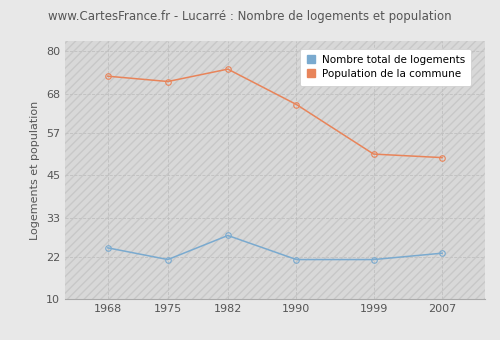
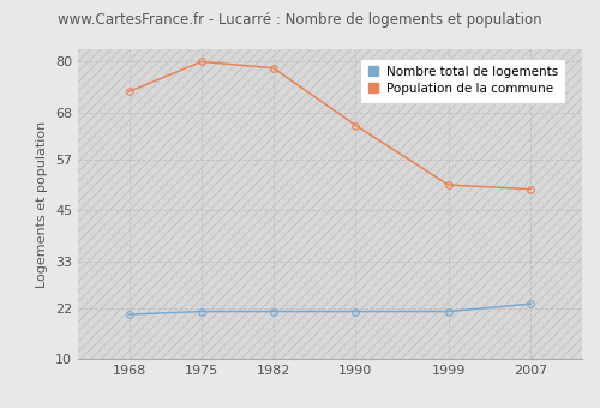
Nombre total de logements/1968: 24.5 -> 20.5
Population de la commune/1975: 71.5 -> 80.0
Nombre total de logements/1982: 28.0 -> 21.2
Population de la commune/1982: 75.0 -> 78.5
